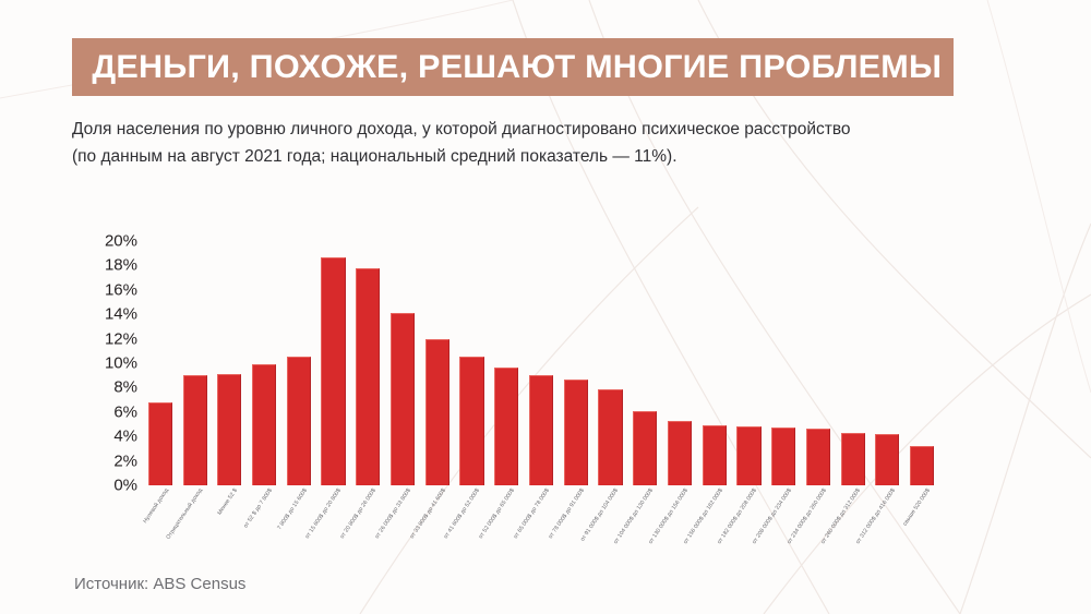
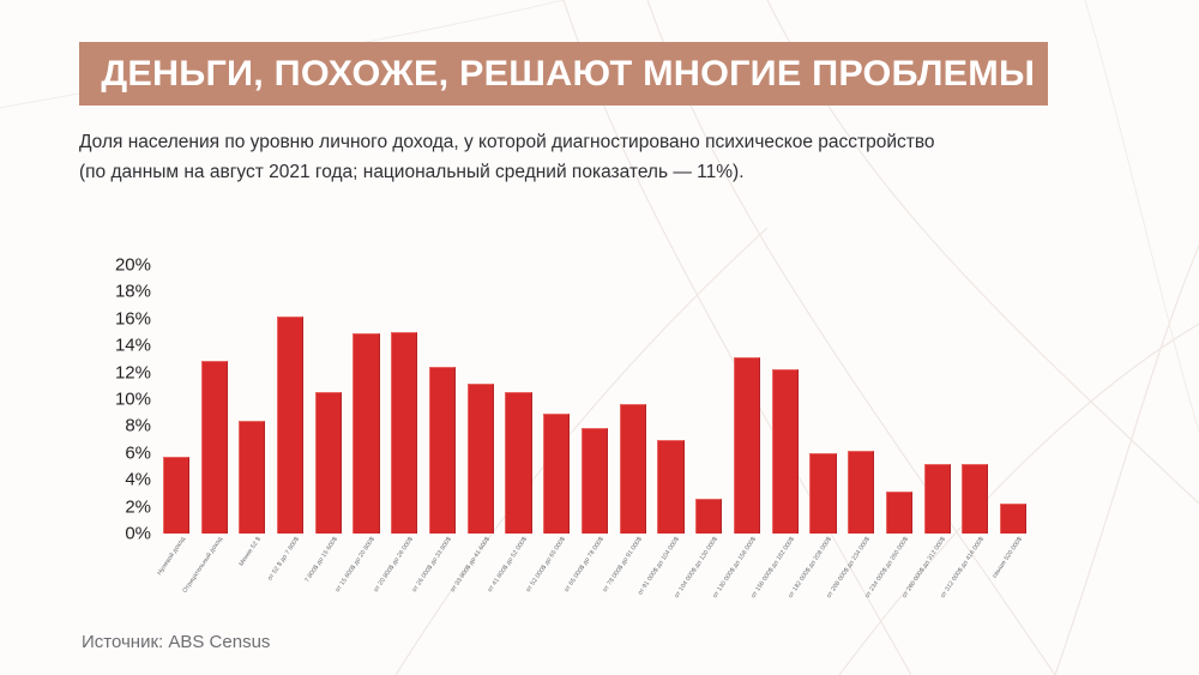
Нулевой доход: 6.8% -> 5.7%
Отрицательный доход: 9.0% -> 12.9%
Менее 52 $: 9.1% -> 8.4%
от 52 $ до 7 800$: 9.9% -> 16.2%
от 15 600$ до 20 800$: 18.7% -> 14.9%
от 20 800$ до 26 000$: 17.8% -> 15.0%
от 26 000$ до 33 800$: 14.1% -> 12.4%
от 33 800$ до 41 600$: 12.0% -> 11.2%
от 52 000$ до 65 000$: 9.6% -> 8.9%
от 65 000$ до 78 000$: 9.0% -> 7.9%
от 78 000$ до 91 000$: 8.7% -> 9.6%
от 91 000$ до 104 000$: 7.9% -> 7.0%
от 104 000$ до 130 000$: 6.1% -> 2.6%
от 130 000$ до 156 000$: 5.3% -> 13.1%
от 156 000$ до 182 000$: 4.9% -> 12.2%
от 182 000$ до 208 000$: 4.8% -> 6.0%
от 208 000$ до 234 000$: 4.7% -> 6.2%
от 234 000$ до 260 000$: 4.6% -> 3.1%
от 260 000$ до 312 000$: 4.3% -> 5.2%
от 312 000$ до 416 000$: 4.2% -> 5.2%
свыше 520 000$: 3.2% -> 2.2%
